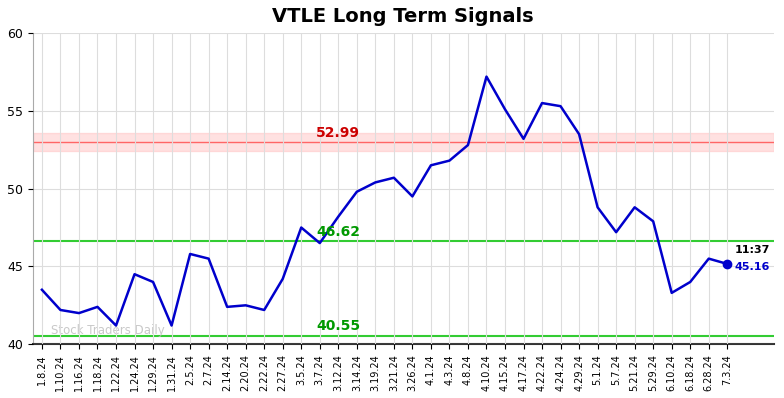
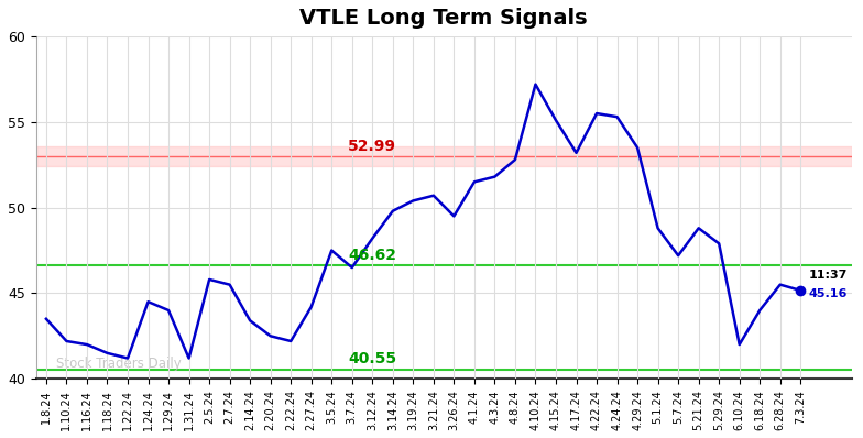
1.18.24: 42.4 -> 41.5
2.14.24: 42.4 -> 43.4
6.10.24: 43.3 -> 42.0
